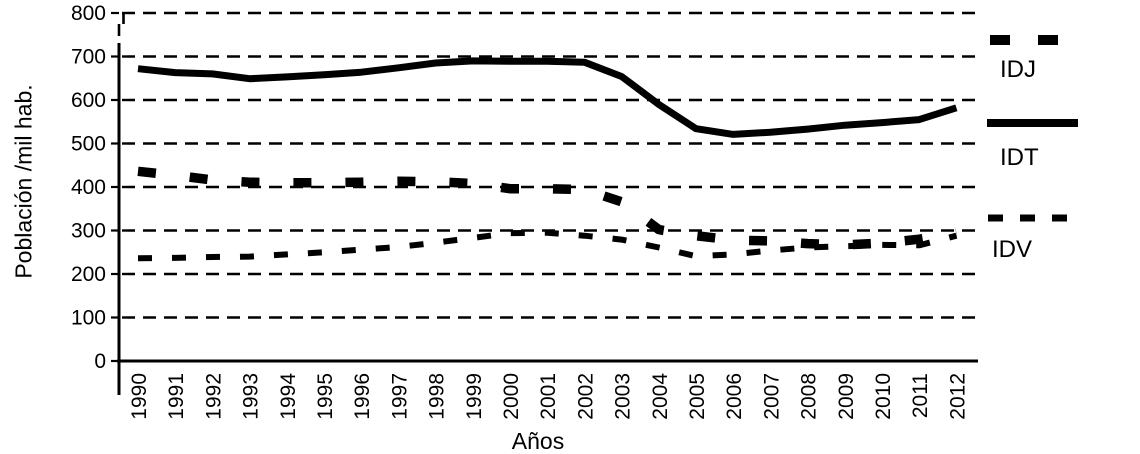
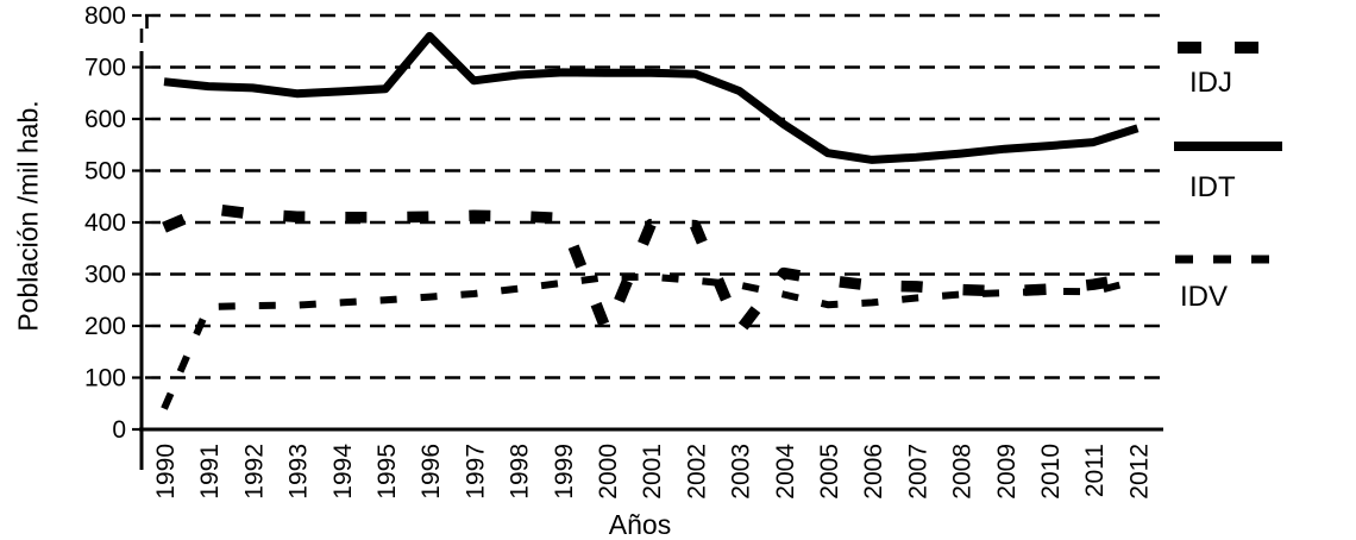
IDJ/1990: 440 -> 390
IDV/1990: 240 -> 40
IDT/1996: 660 -> 760
IDJ/2000: 400 -> 190
IDJ/2003: 370 -> 190
